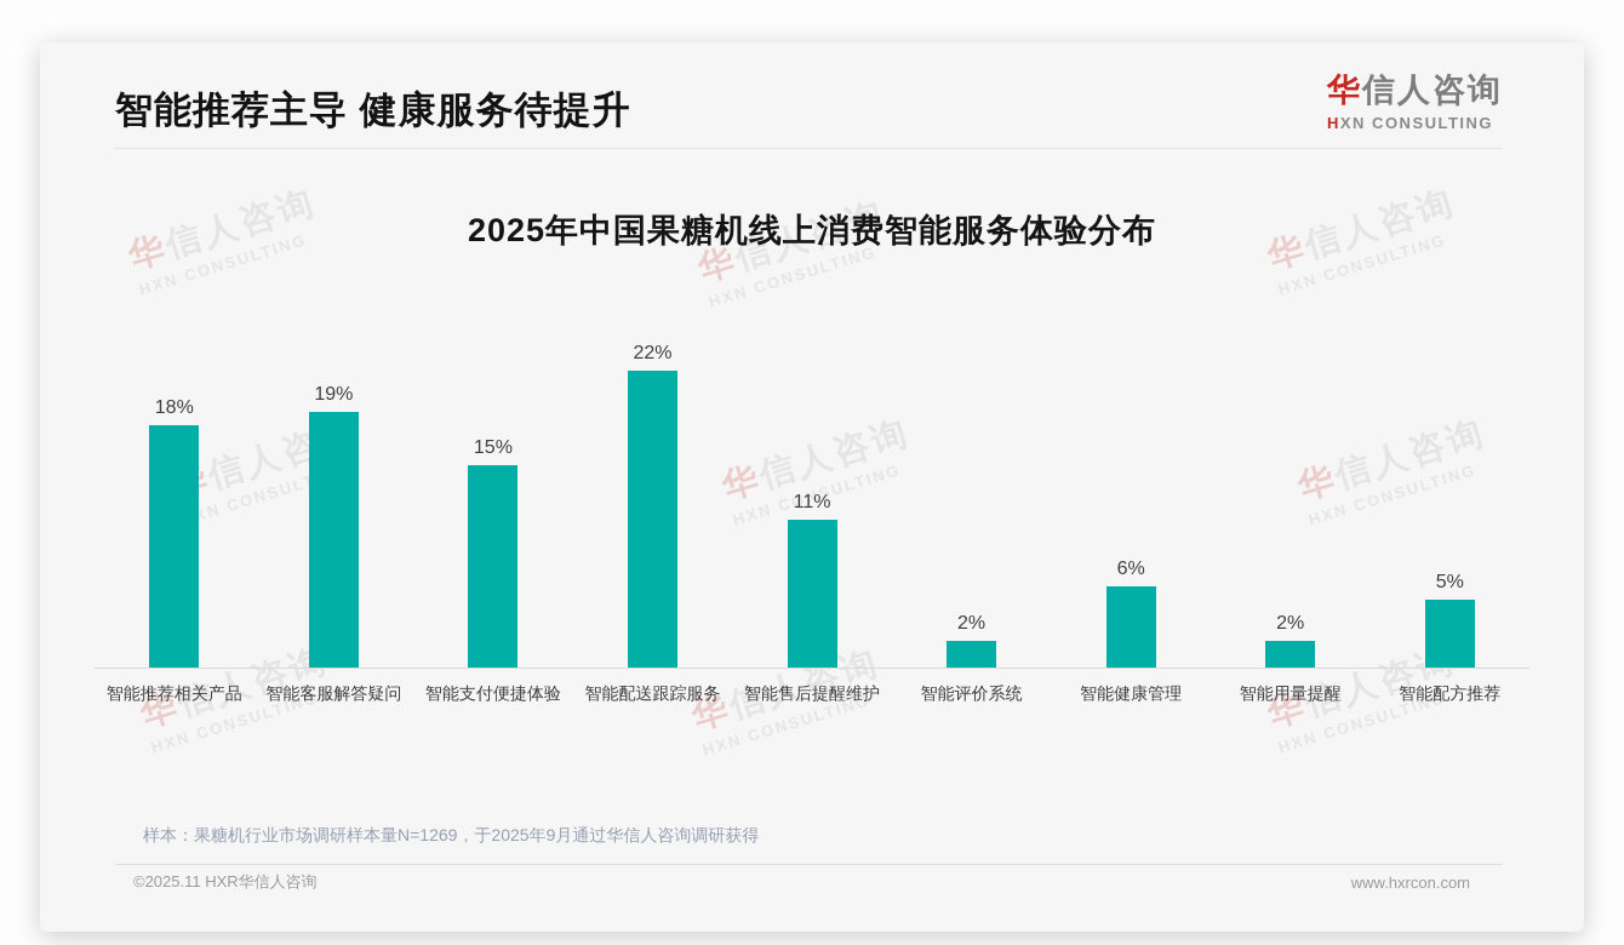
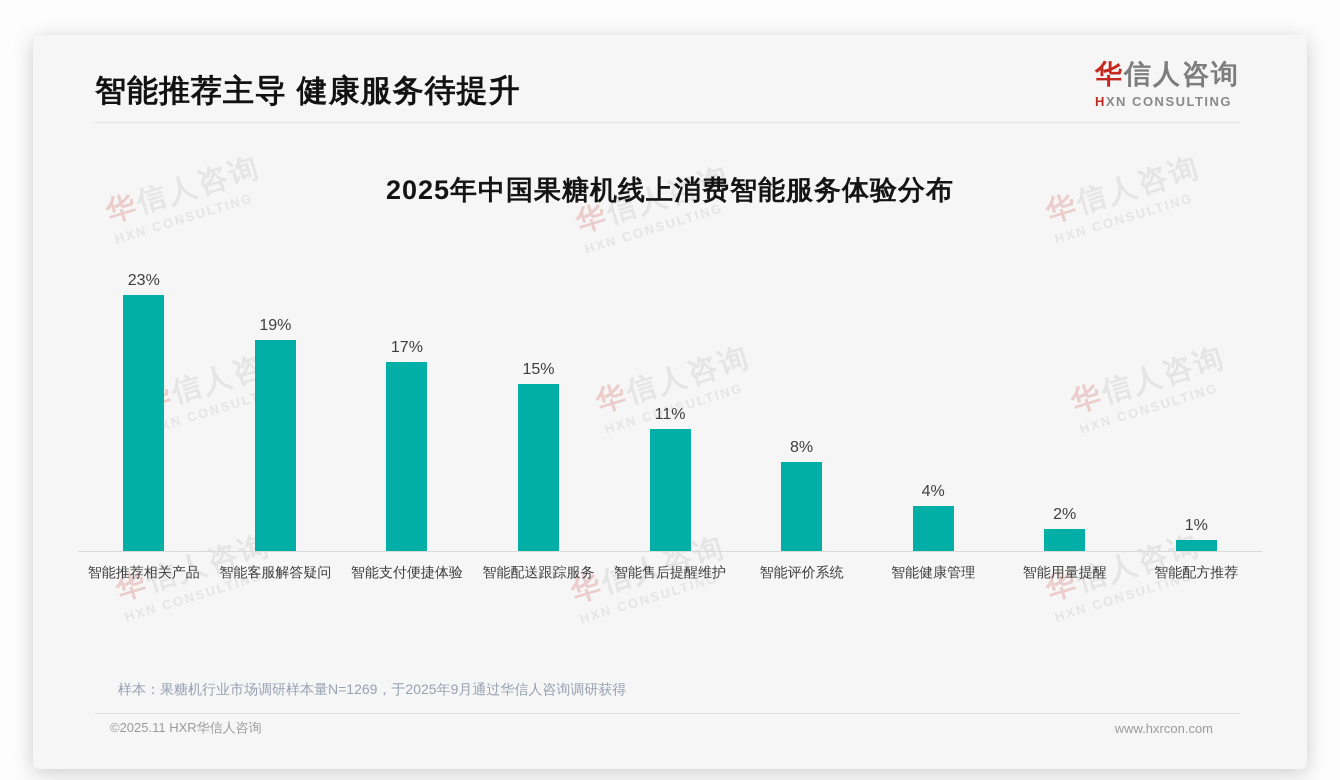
智能推荐相关产品: 18% -> 23%
智能支付便捷体验: 15% -> 17%
智能配送跟踪服务: 22% -> 15%
智能评价系统: 2% -> 8%
智能健康管理: 6% -> 4%
智能配方推荐: 5% -> 1%
